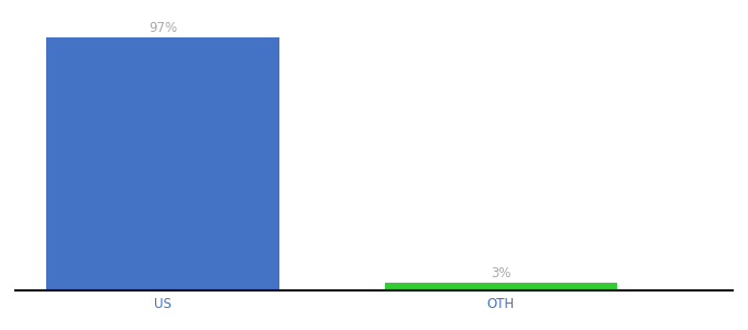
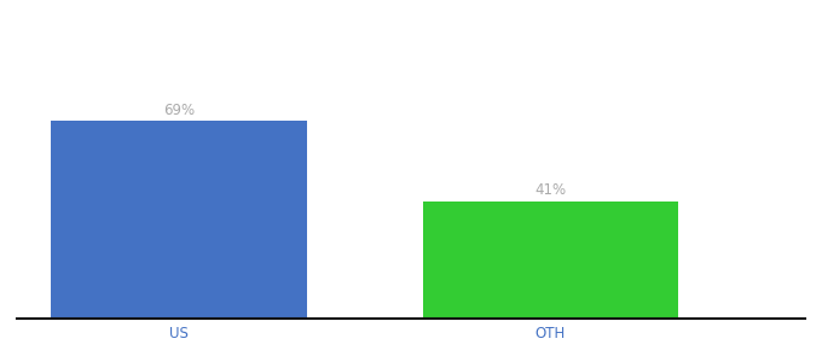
US: 97% -> 69%
OTH: 3% -> 41%
